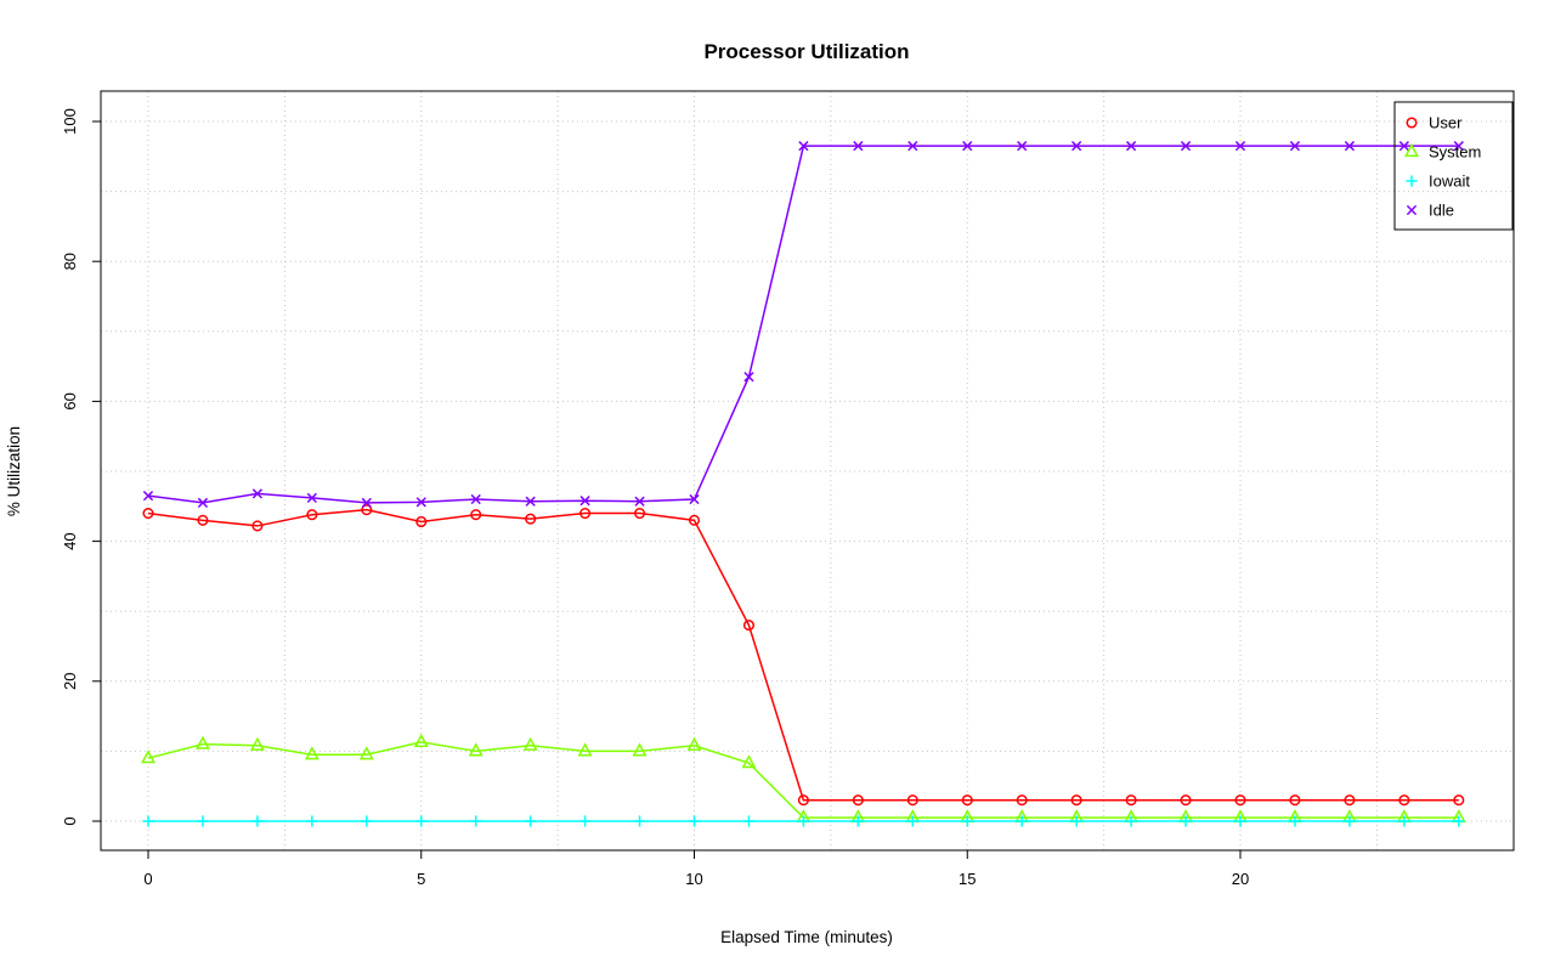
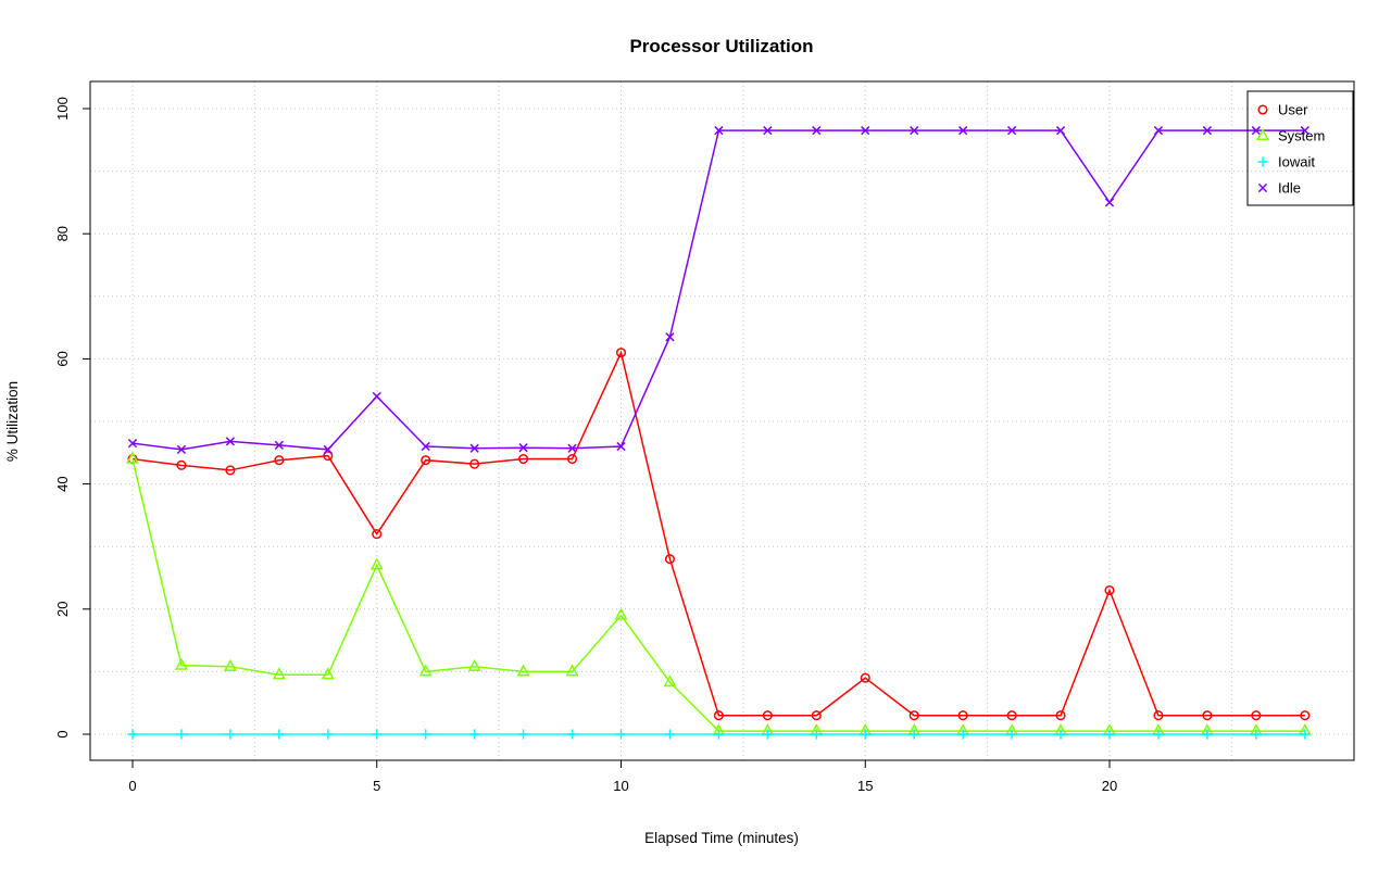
System/0: 9 -> 44
User/5: 43 -> 32
System/5: 11 -> 27
Idle/5: 46 -> 54
User/10: 43 -> 61
System/10: 11 -> 19
User/15: 3 -> 9
User/20: 3 -> 23
Idle/20: 96 -> 85
